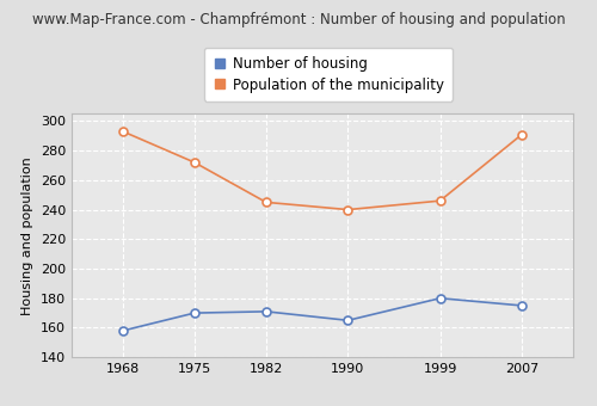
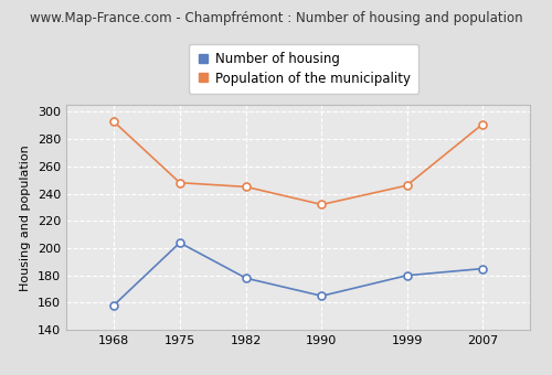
Number of housing/1975: 170 -> 204
Population of the municipality/1975: 272 -> 248
Number of housing/1982: 171 -> 178
Population of the municipality/1990: 240 -> 232
Number of housing/2007: 175 -> 185
